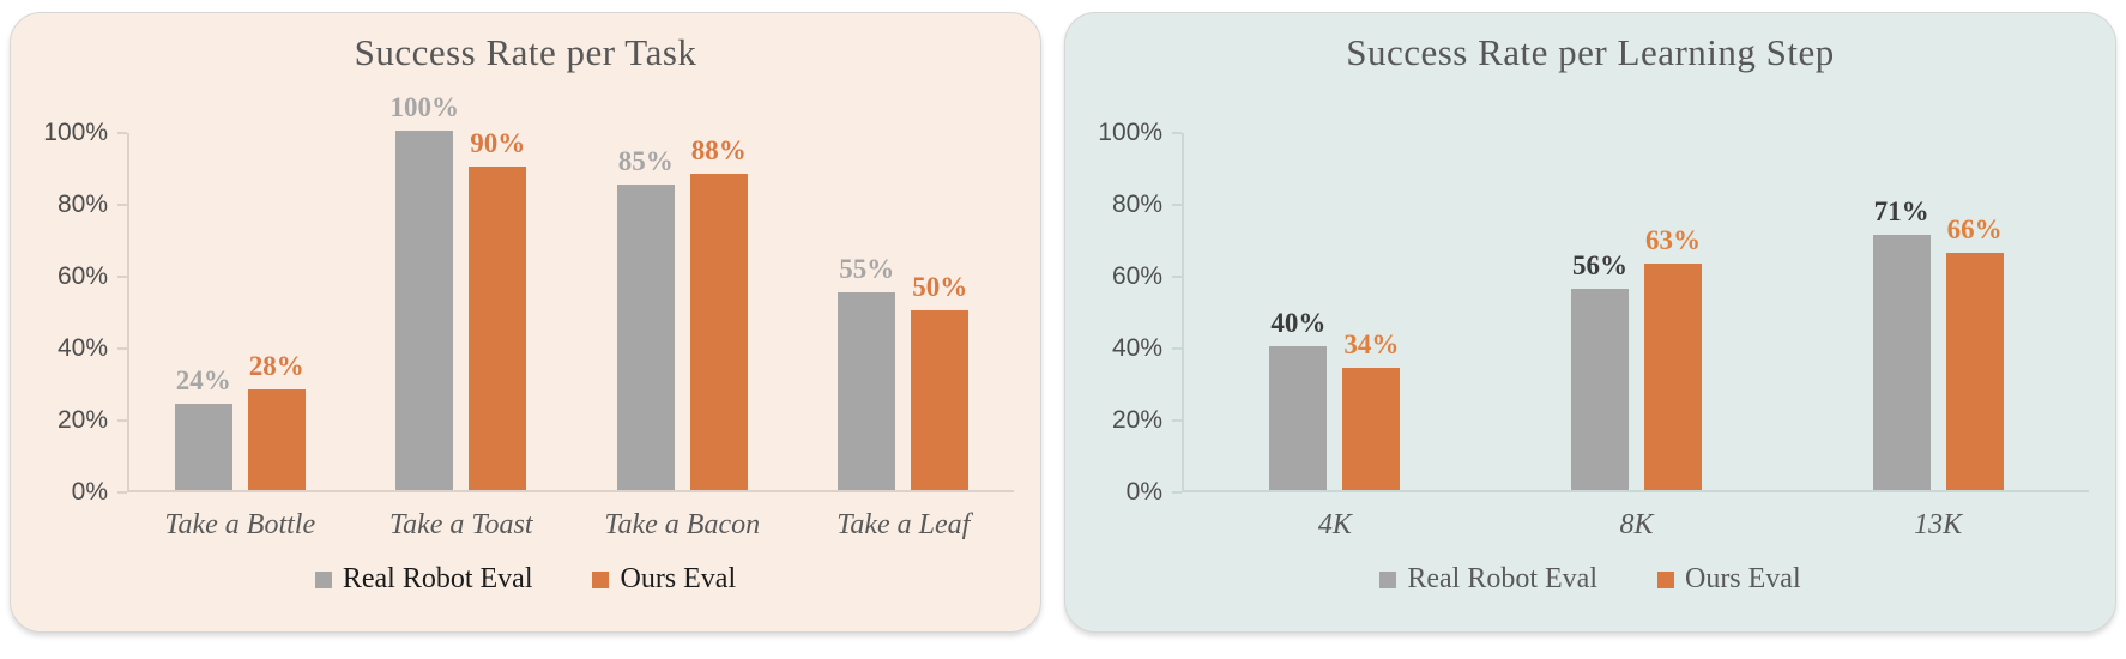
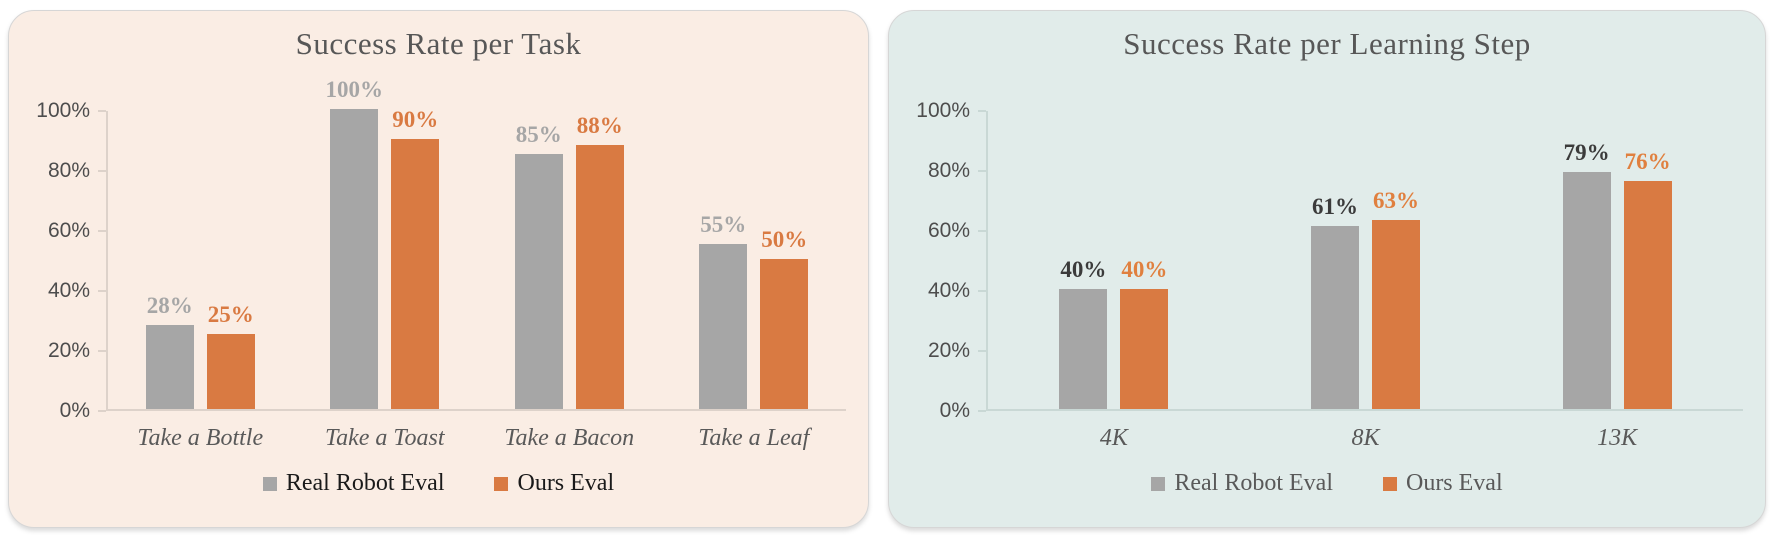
Success Rate per Task/Real Robot Eval/Take a Bottle: 24% -> 28%
Success Rate per Task/Ours Eval/Take a Bottle: 28% -> 25%
Success Rate per Learning Step/Ours Eval/4K: 34% -> 40%
Success Rate per Learning Step/Real Robot Eval/8K: 56% -> 61%
Success Rate per Learning Step/Real Robot Eval/13K: 71% -> 79%
Success Rate per Learning Step/Ours Eval/13K: 66% -> 76%
